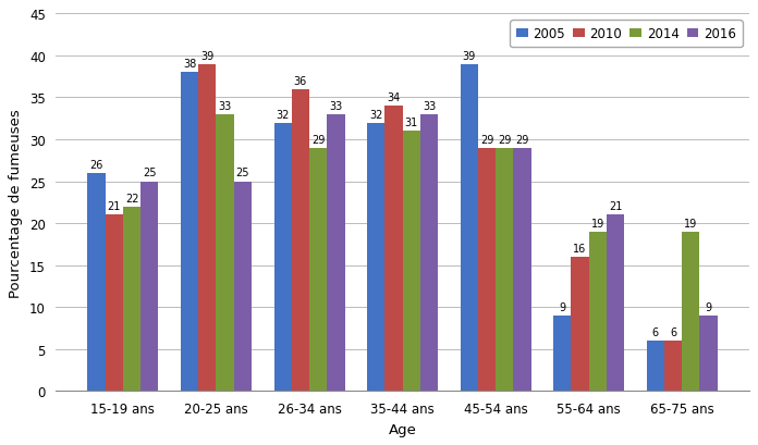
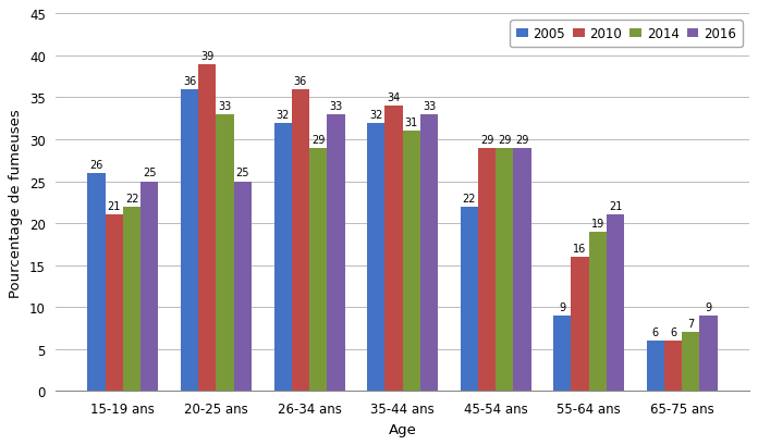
2005/20-25 ans: 38 -> 36
2005/45-54 ans: 39 -> 22
2014/65-75 ans: 19 -> 7
